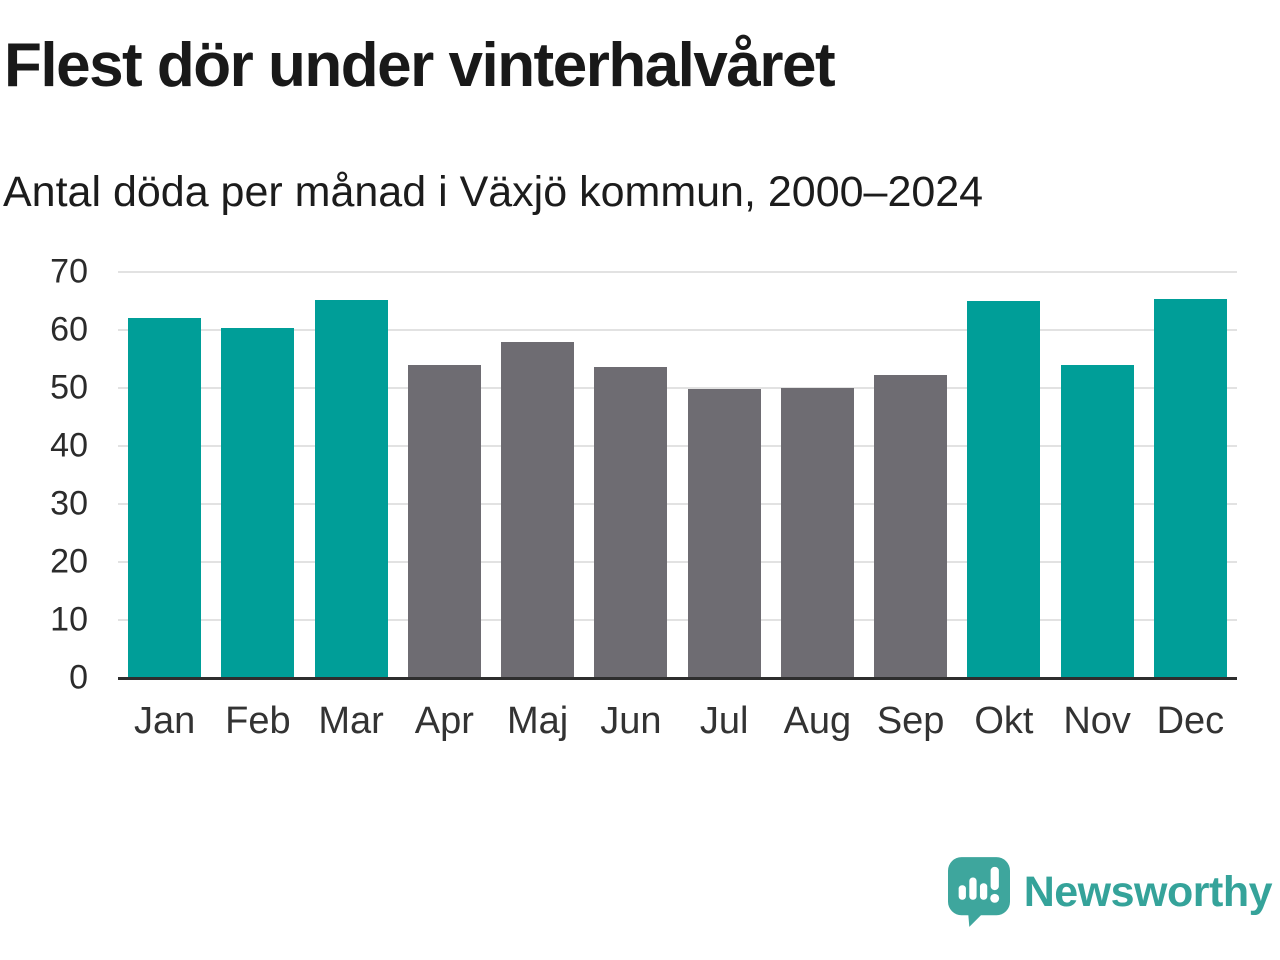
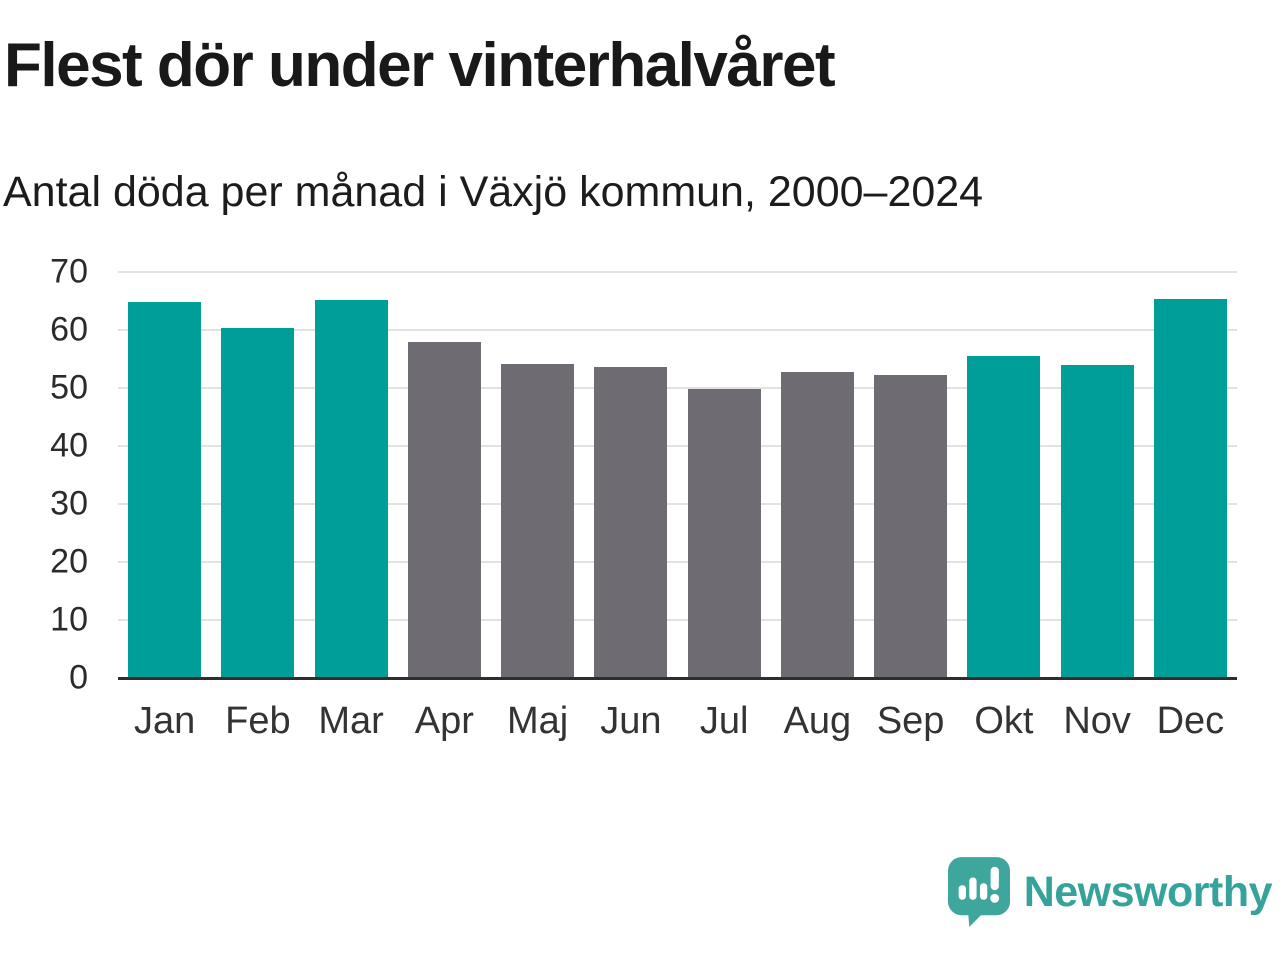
Jan: 62 -> 65
Apr: 54 -> 58
Maj: 58 -> 54
Aug: 50 -> 53
Okt: 65 -> 56
